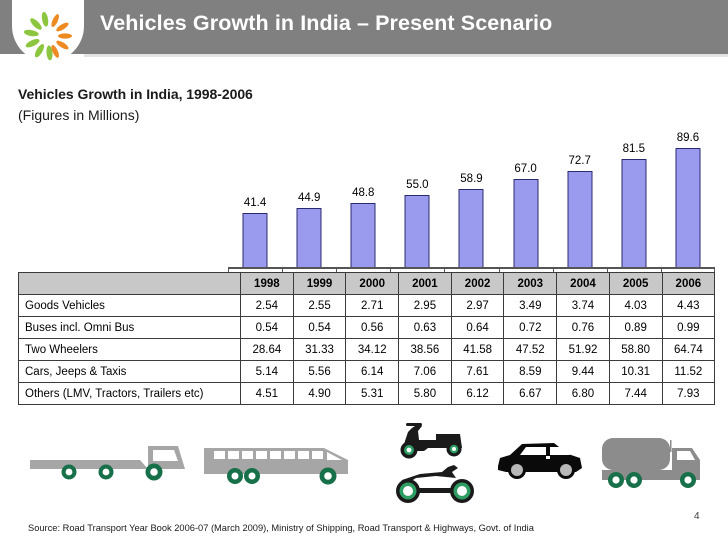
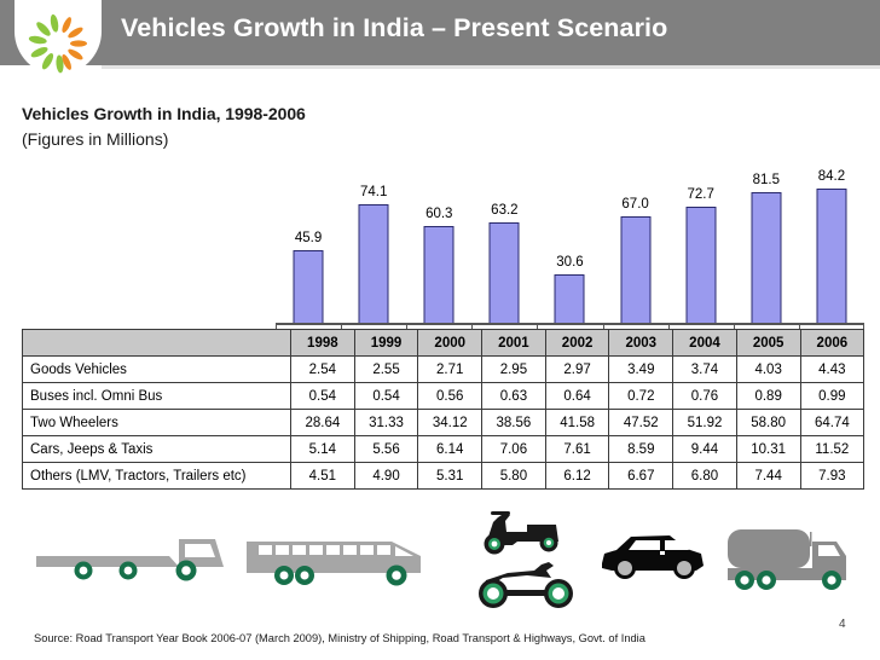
1998: 41.4 -> 45.9
1999: 44.9 -> 74.1
2000: 48.8 -> 60.3
2001: 55.0 -> 63.2
2002: 58.9 -> 30.6
2006: 89.6 -> 84.2
